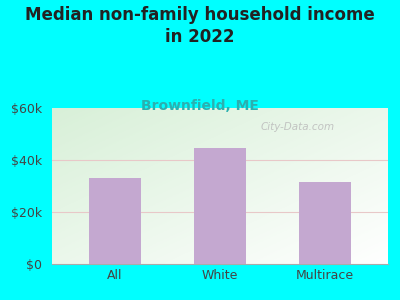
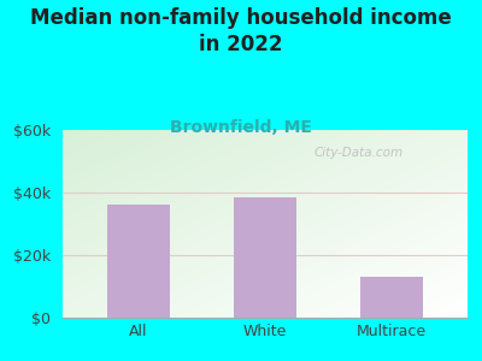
All: $33.0k -> $36.0k
White: $44.5k -> $38.5k
Multirace: $31.5k -> $13.0k
